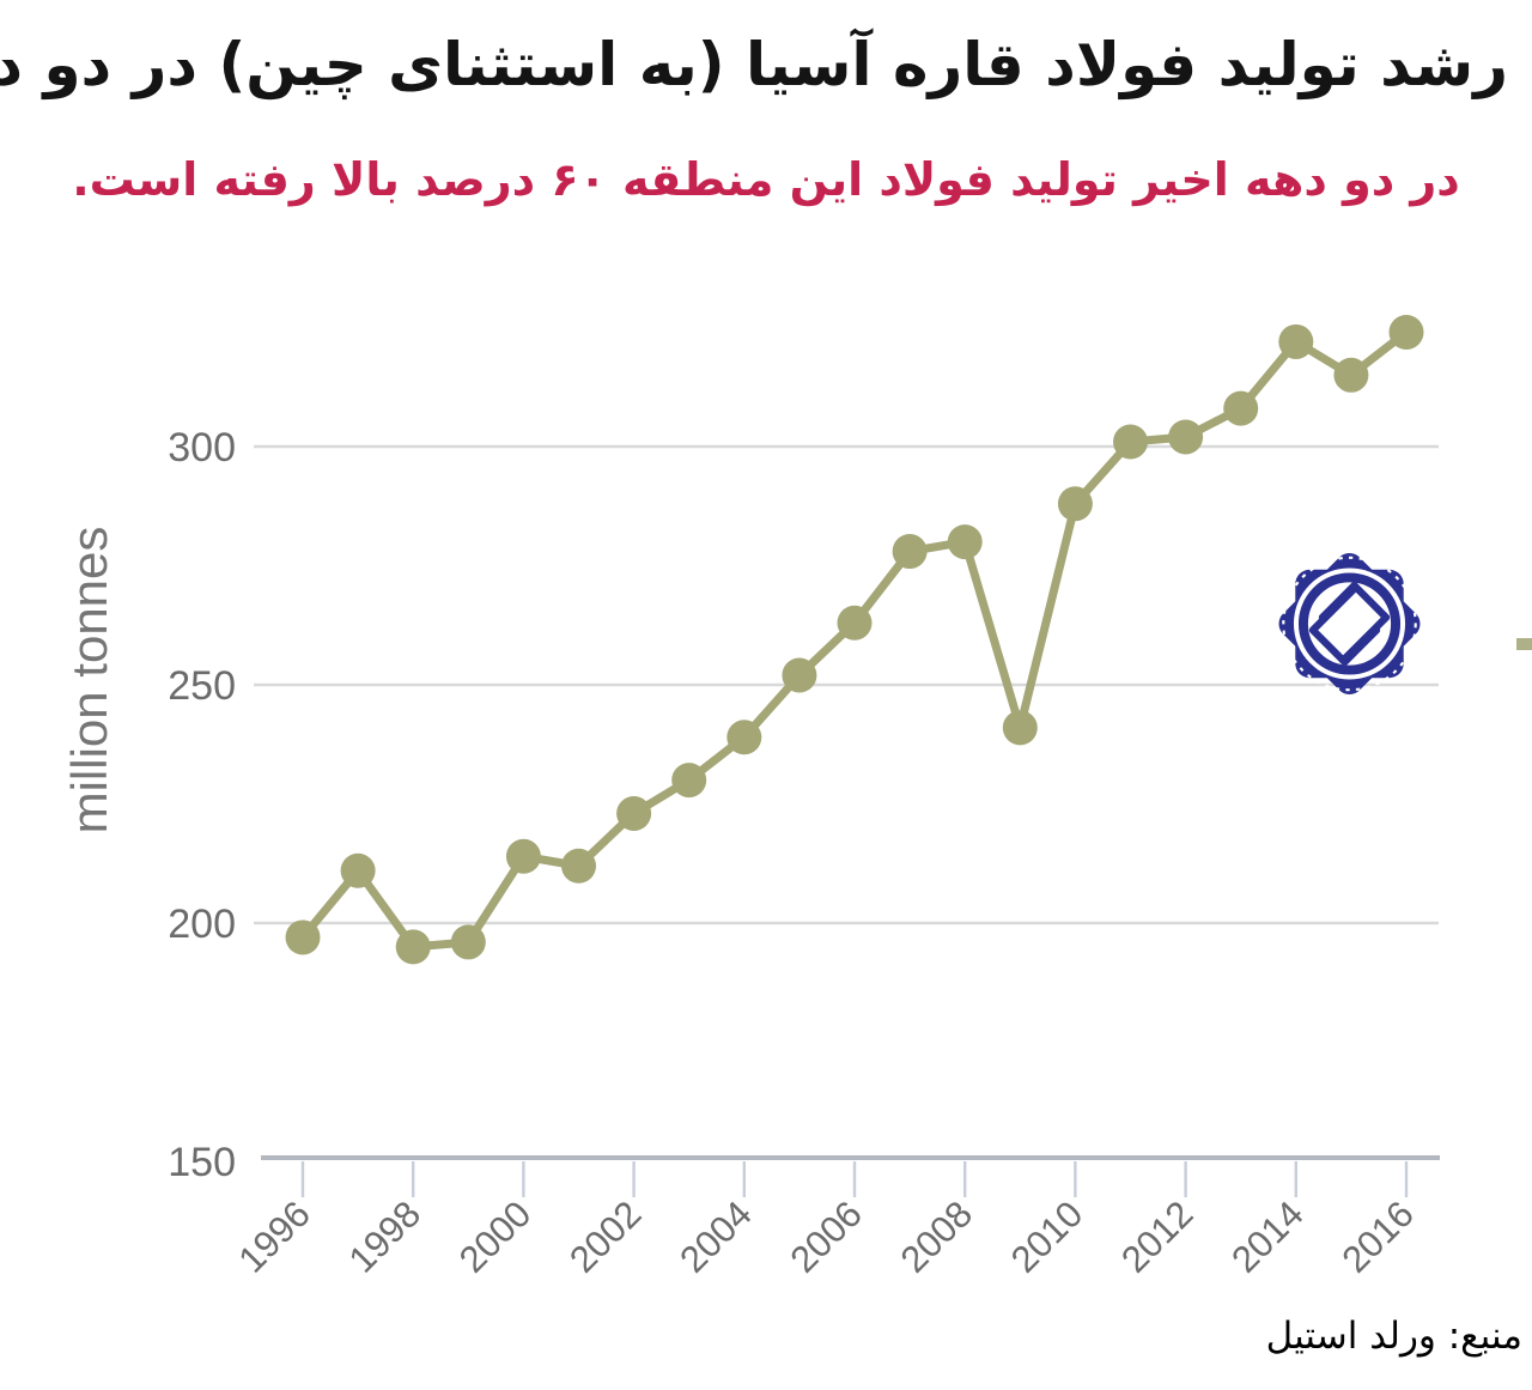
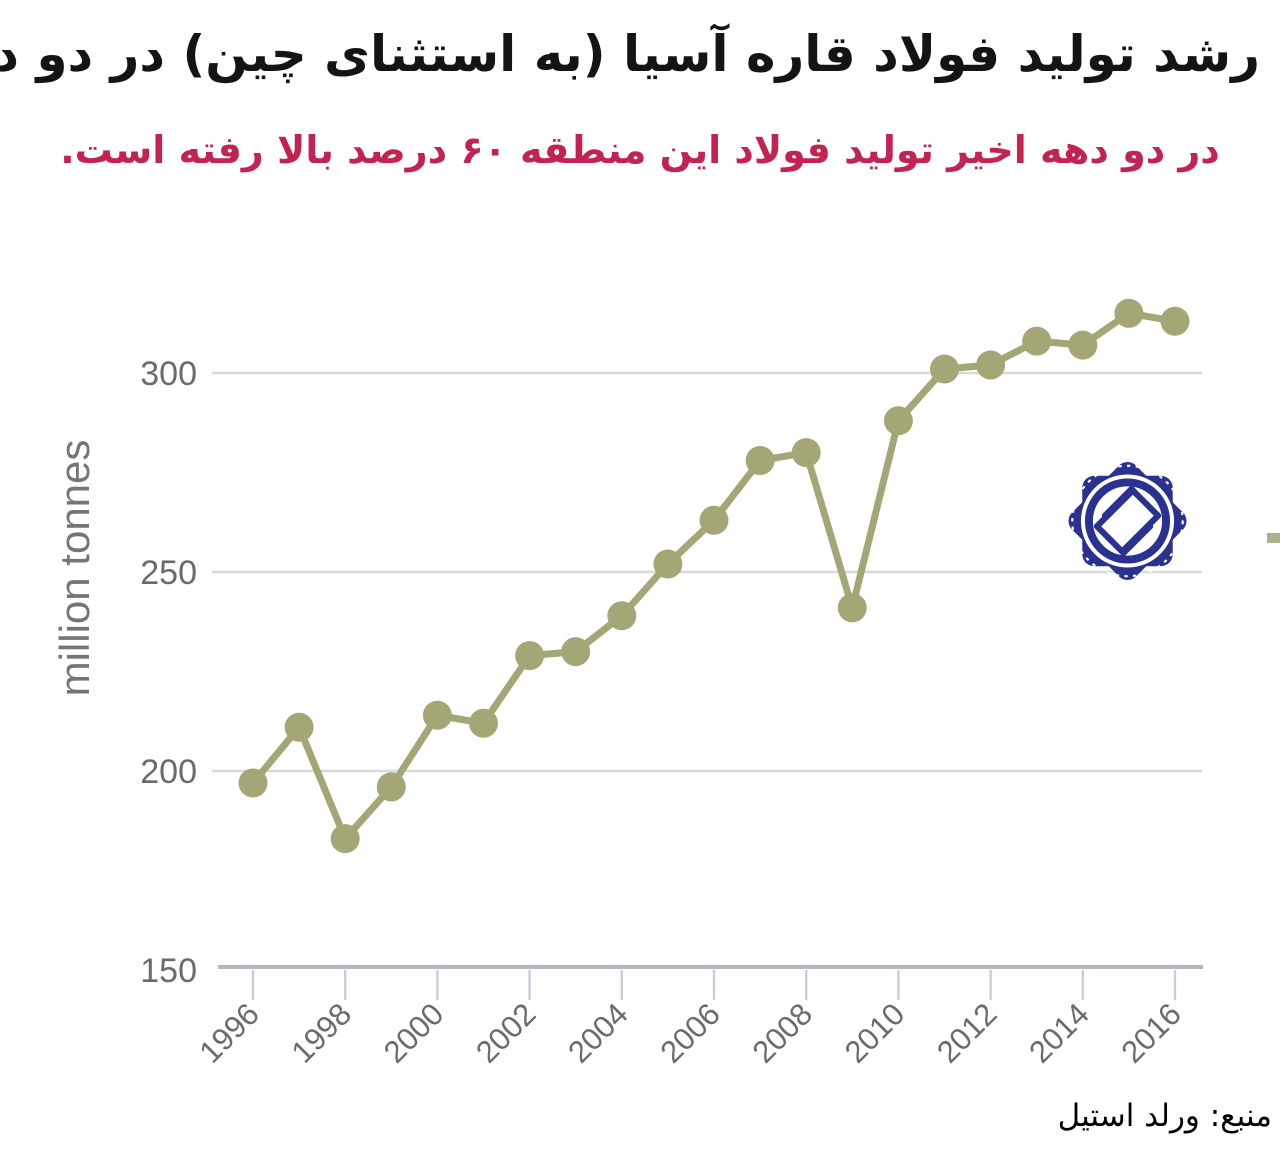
1998: 195 -> 183
2002: 223 -> 229
2014: 322 -> 307
2016: 324 -> 313
